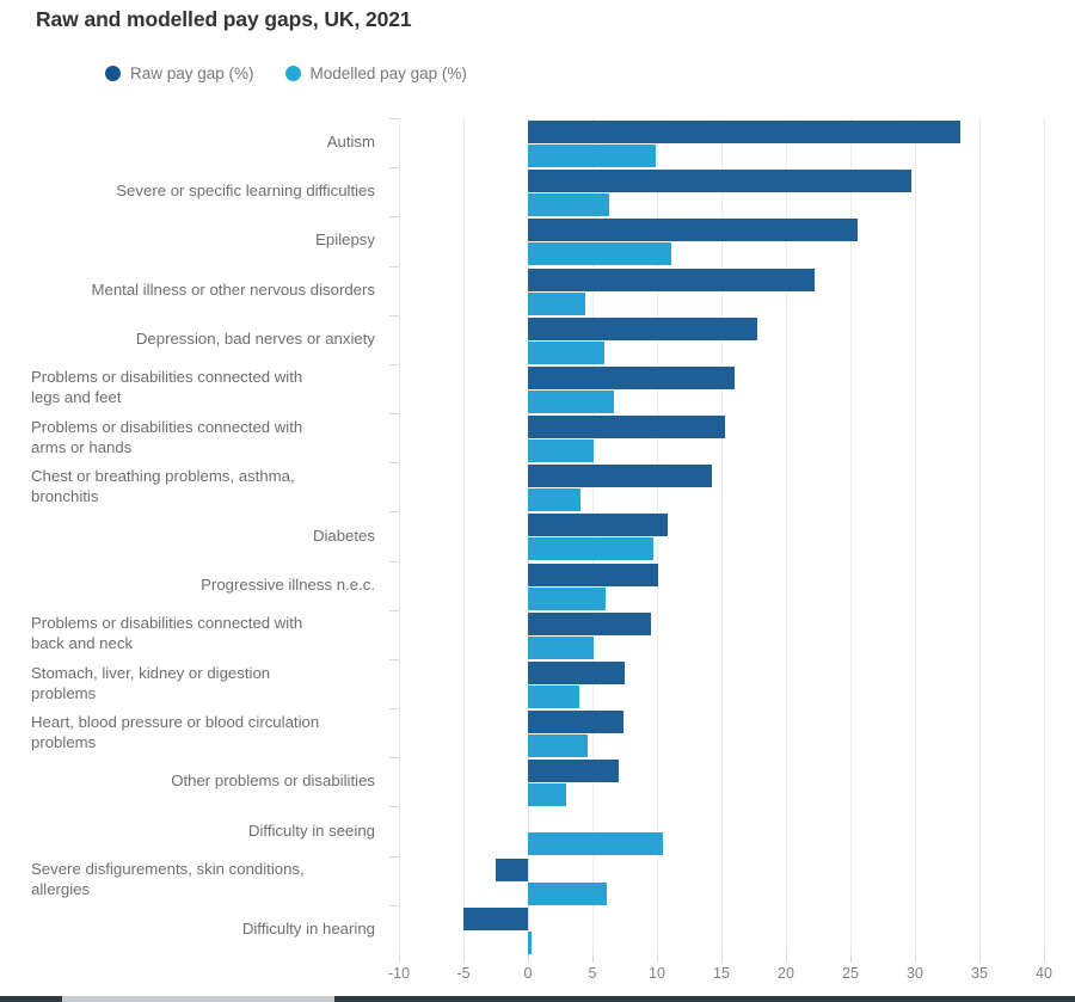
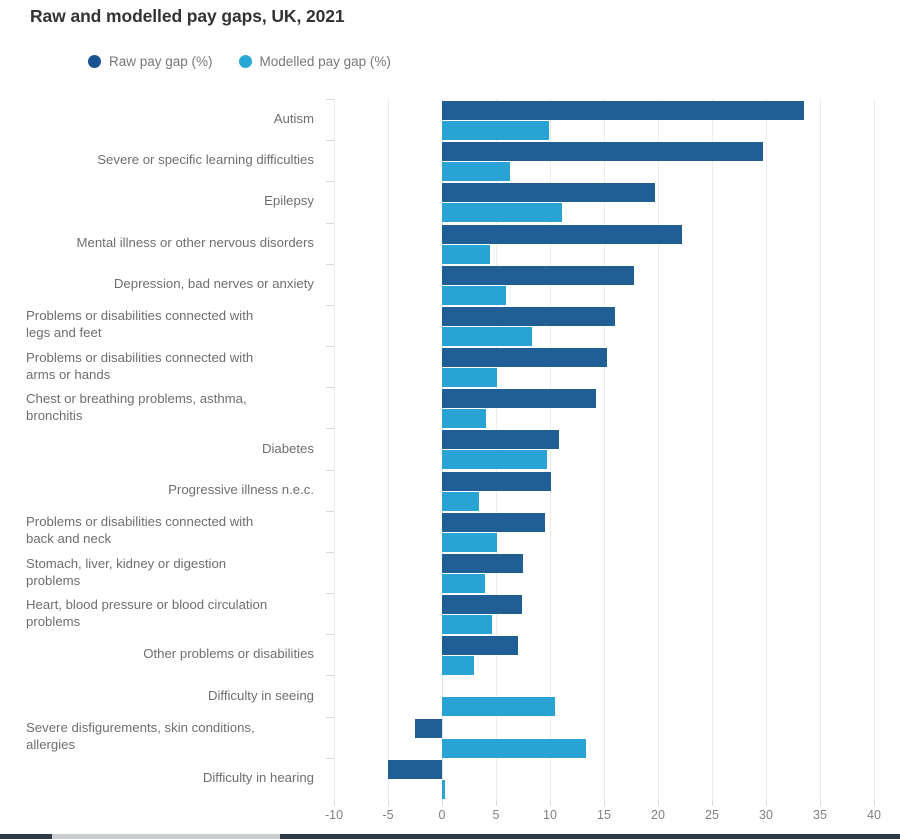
Raw pay gap (%)/Epilepsy: 25.6 -> 19.7
Modelled pay gap (%)/Problems or disabilities connected with legs and feet: 6.7 -> 8.3
Modelled pay gap (%)/Progressive illness n.e.c.: 6.0 -> 3.4
Modelled pay gap (%)/Severe disfigurements, skin conditions, allergies: 6.1 -> 13.3
